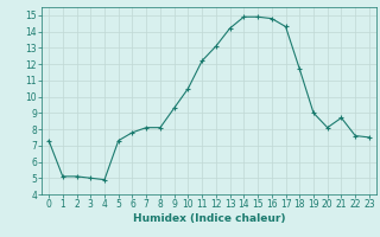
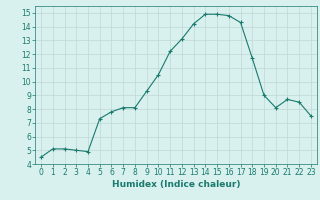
0: 7.3 -> 4.5
22: 7.6 -> 8.5
